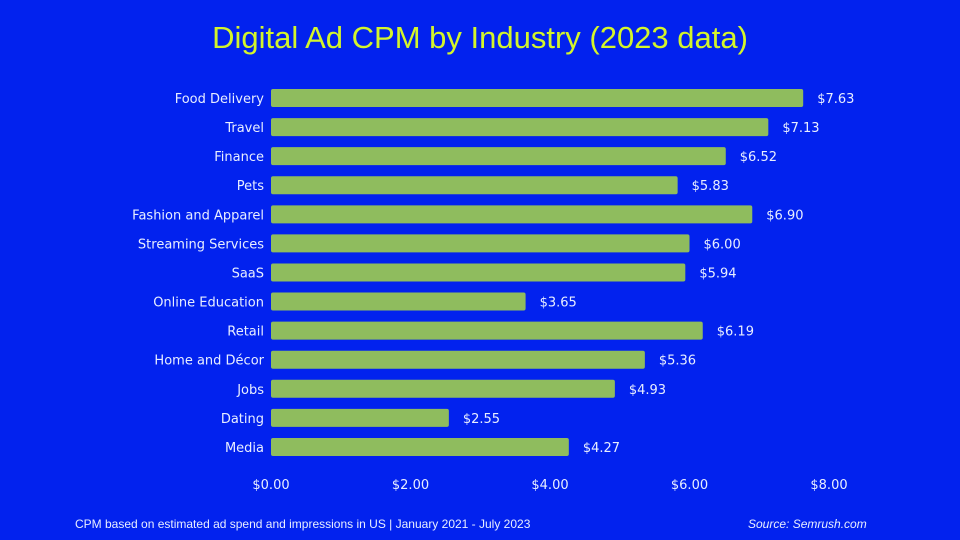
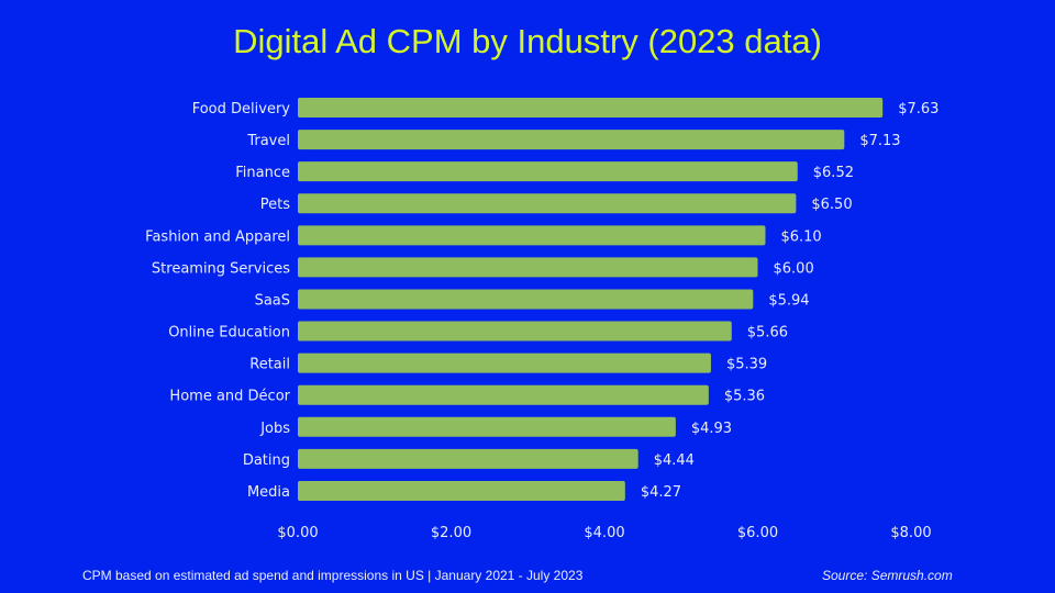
Pets: $5.83 -> $6.50
Fashion and Apparel: $6.90 -> $6.10
Online Education: $3.65 -> $5.66
Retail: $6.19 -> $5.39
Dating: $2.55 -> $4.44
